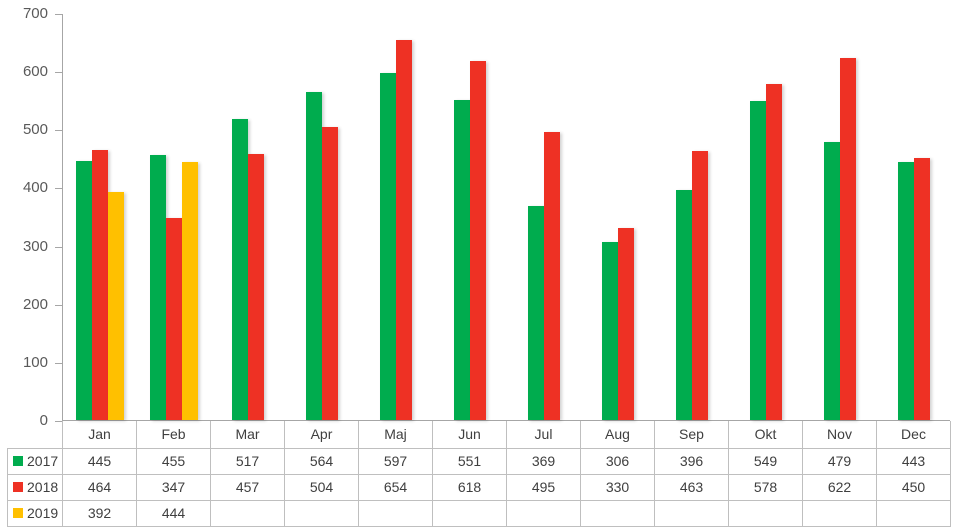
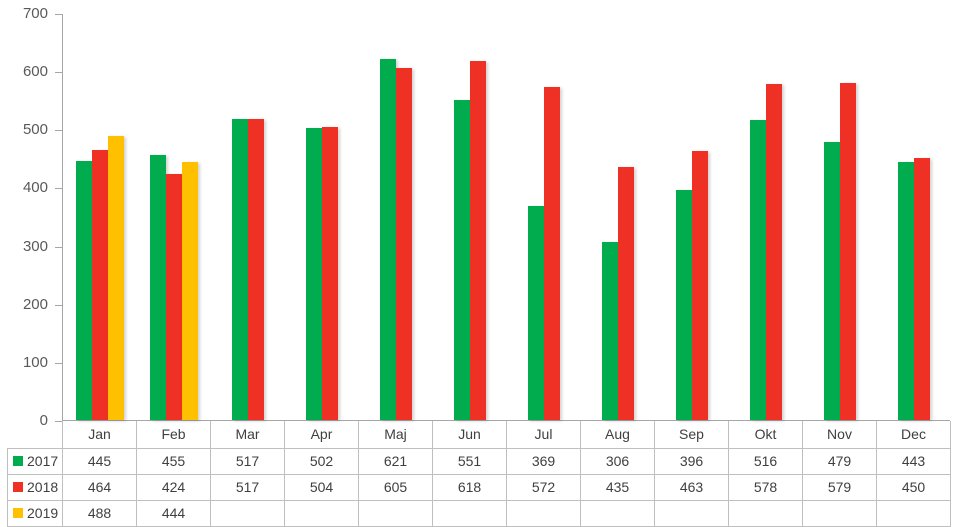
2019/Jan: 392 -> 488
2018/Feb: 347 -> 424
2018/Mar: 457 -> 517
2017/Apr: 564 -> 502
2017/Maj: 597 -> 621
2018/Maj: 654 -> 605
2018/Jul: 495 -> 572
2018/Aug: 330 -> 435
2017/Okt: 549 -> 516
2018/Nov: 622 -> 579
